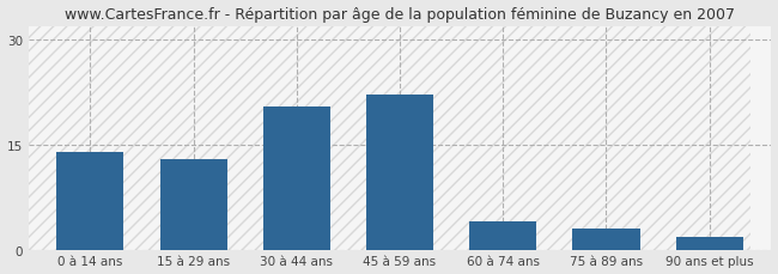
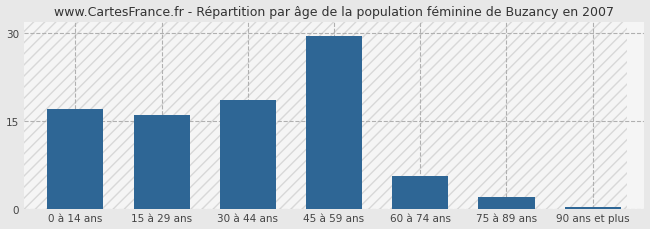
0 à 14 ans: 14.0 -> 17.0
15 à 29 ans: 13.0 -> 16.0
30 à 44 ans: 20.4 -> 18.5
45 à 59 ans: 22.2 -> 29.5
60 à 74 ans: 4.0 -> 5.5
75 à 89 ans: 3.0 -> 2.0
90 ans et plus: 1.8 -> 0.3
